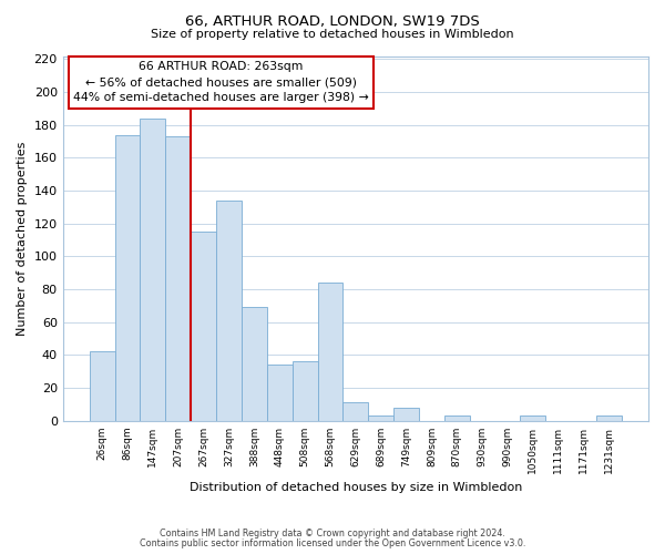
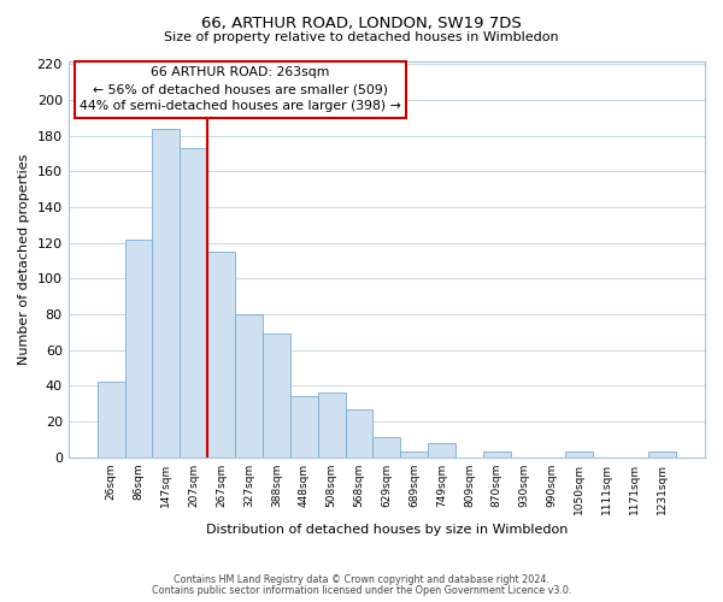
86sqm: 174 -> 122
327sqm: 134 -> 80
568sqm: 84 -> 27
